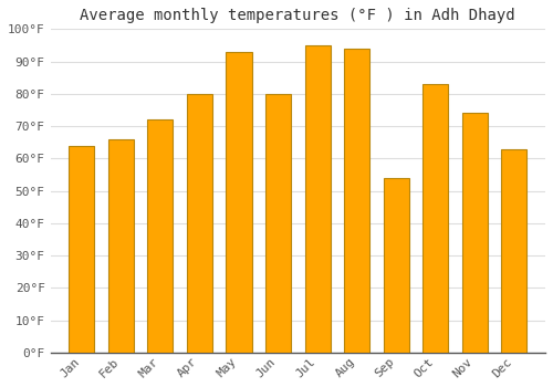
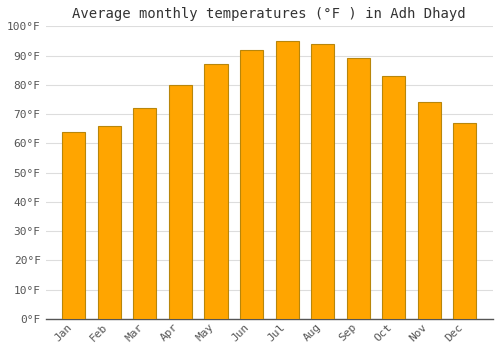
May: 93°F -> 87°F
Jun: 80°F -> 92°F
Sep: 54°F -> 89°F
Dec: 63°F -> 67°F
